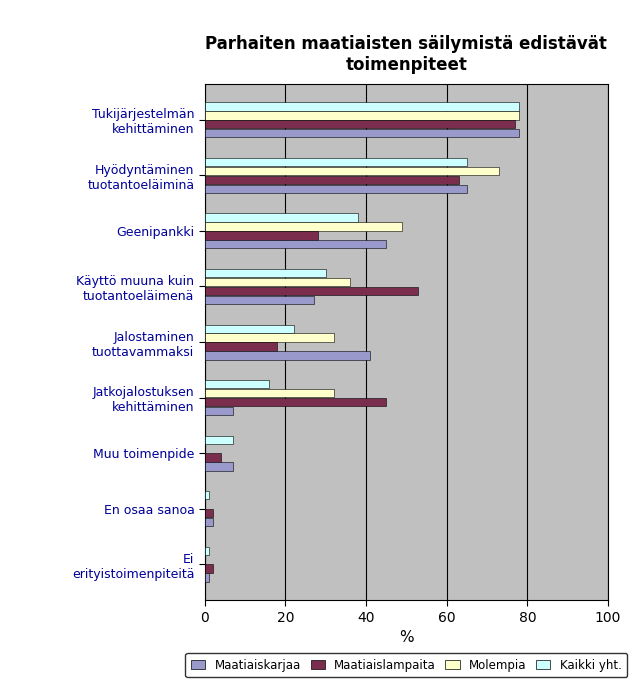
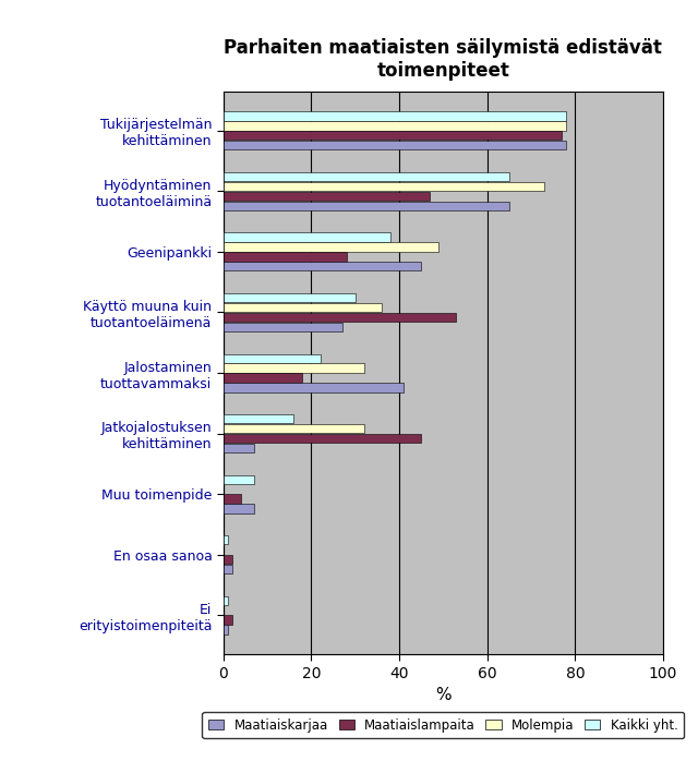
Maatiaislampaita/Hyödyntäminen tuotantoeläiminä: 63 -> 47
